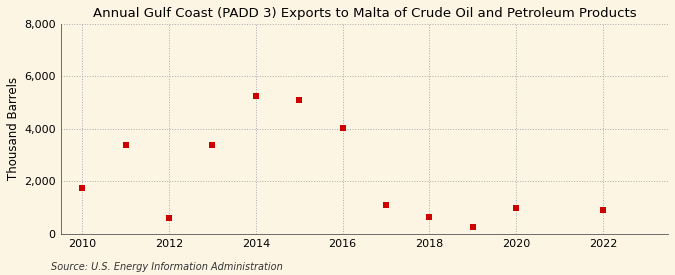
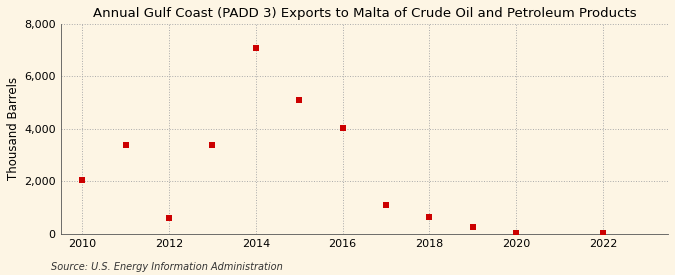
2010: 1,750 -> 2,050
2014: 5,250 -> 7,100
2020: 1,000 -> 30
2022: 900 -> 30
